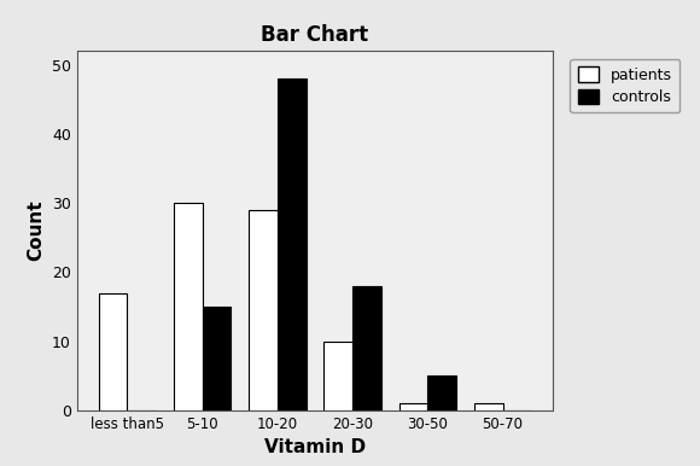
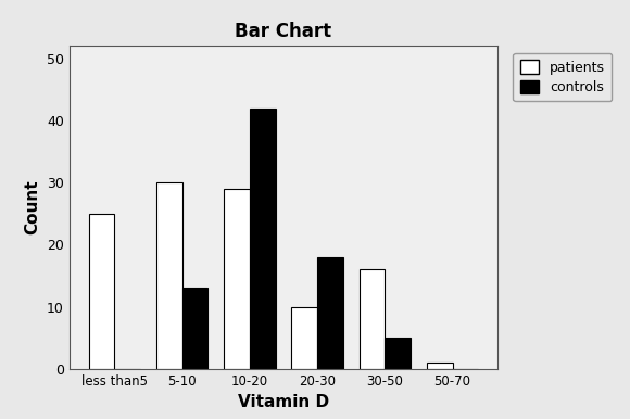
patients/less than5: 17 -> 25
controls/5-10: 15 -> 13
controls/10-20: 48 -> 42
patients/30-50: 1 -> 16
